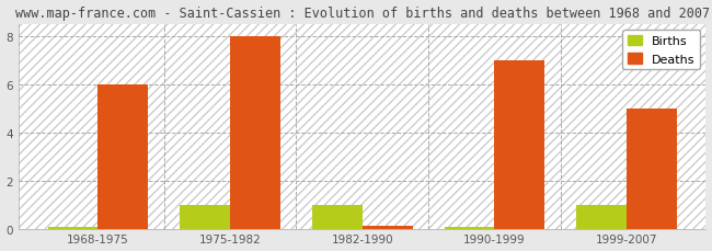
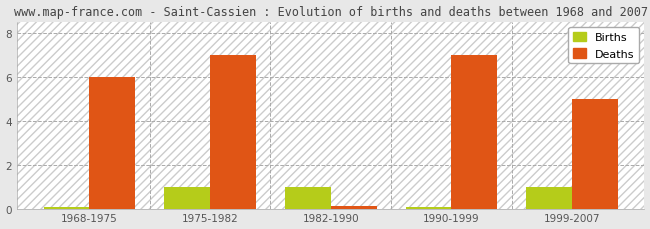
Deaths/1975-1982: 8.0 -> 7.0
